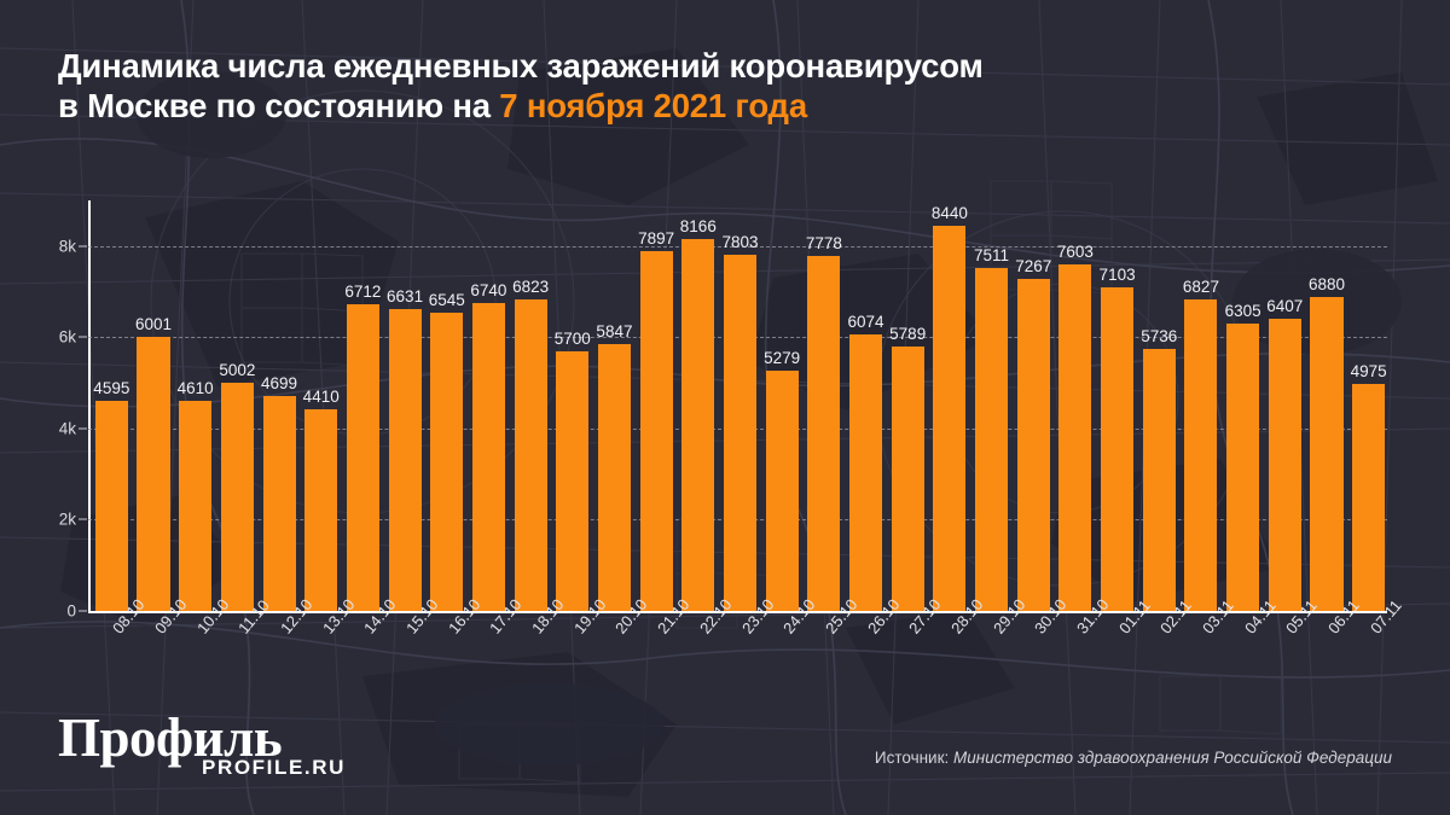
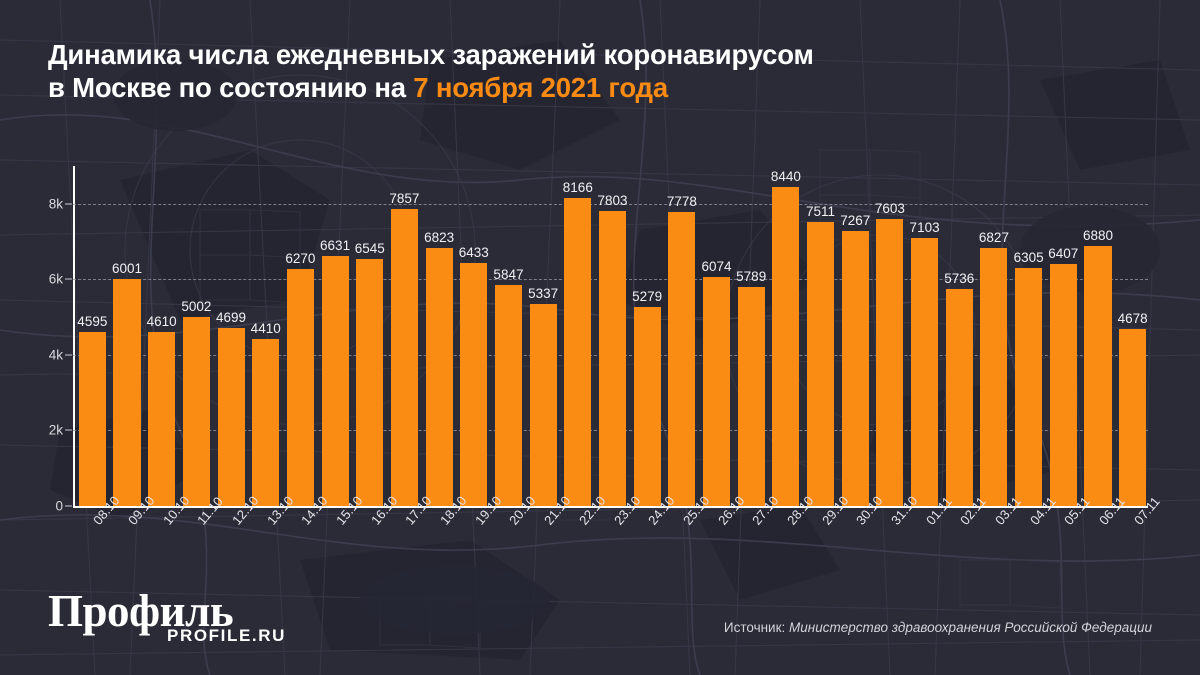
14.10: 6712 -> 6270
17.10: 6740 -> 7857
19.10: 5700 -> 6433
21.10: 7897 -> 5337
07.11: 4975 -> 4678
